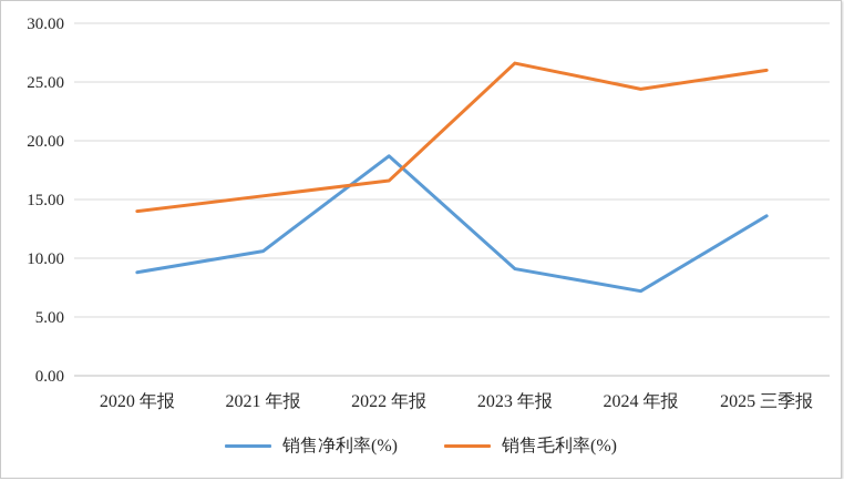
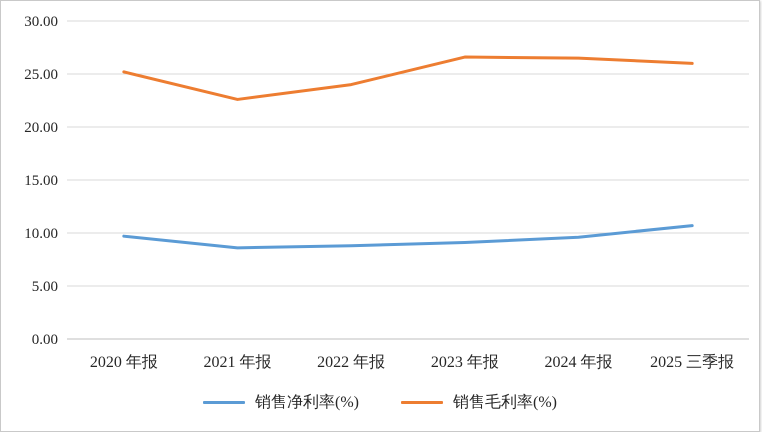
销售净利率(%)/2020 年报: 8.8 -> 9.7
销售毛利率(%)/2020 年报: 14.0 -> 25.2
销售净利率(%)/2021 年报: 10.6 -> 8.6
销售毛利率(%)/2021 年报: 15.3 -> 22.6
销售净利率(%)/2022 年报: 18.7 -> 8.8
销售毛利率(%)/2022 年报: 16.6 -> 24.0
销售净利率(%)/2024 年报: 7.2 -> 9.6
销售毛利率(%)/2024 年报: 24.4 -> 26.5
销售净利率(%)/2025 三季报: 13.6 -> 10.7
